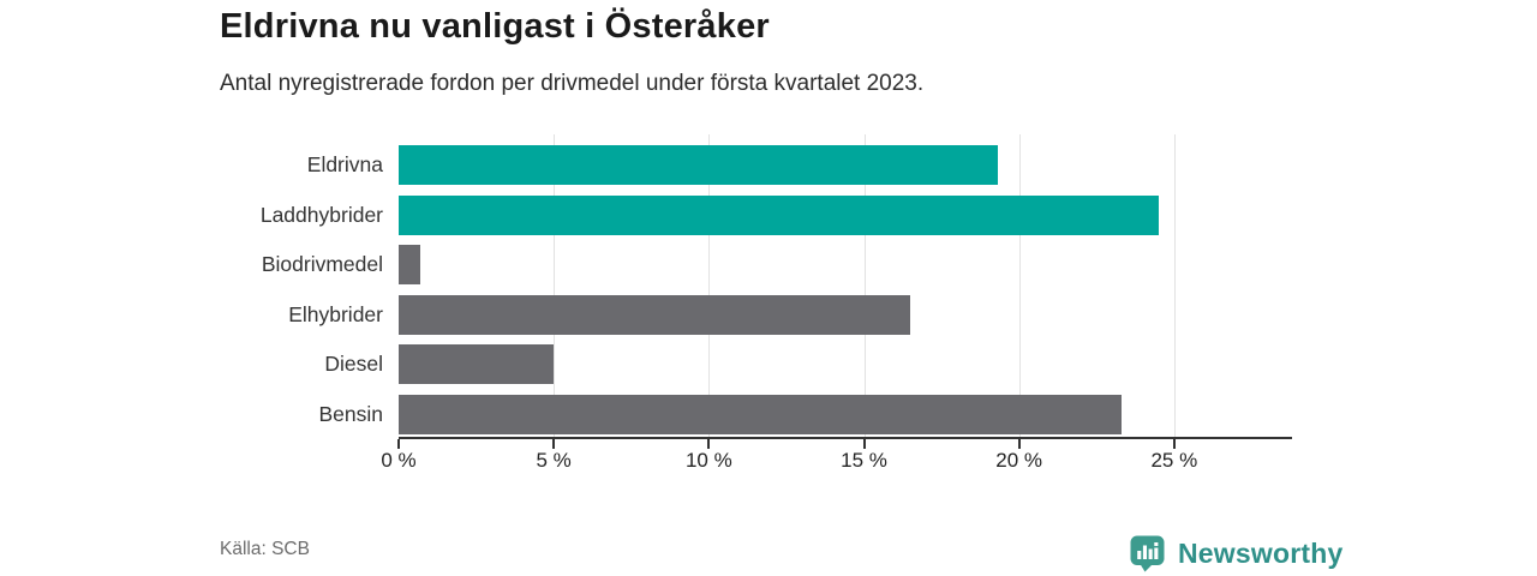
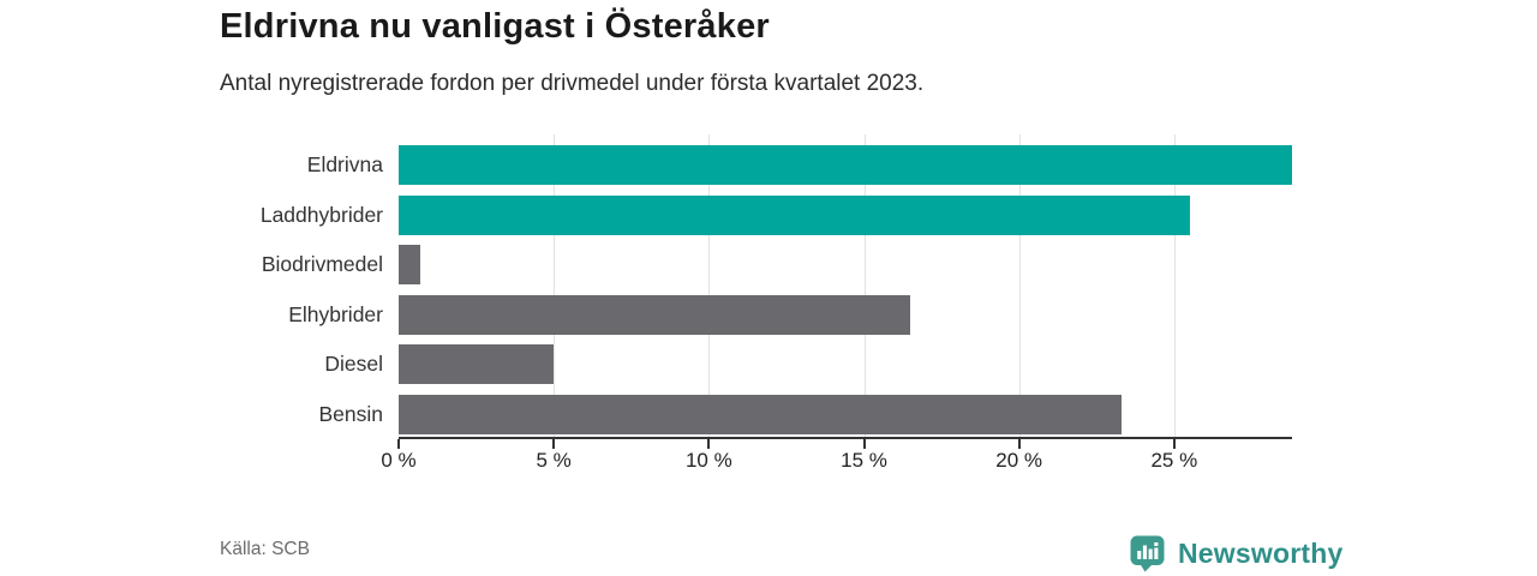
Eldrivna: 19.3% -> 28.8%
Laddhybrider: 24.5% -> 25.5%
